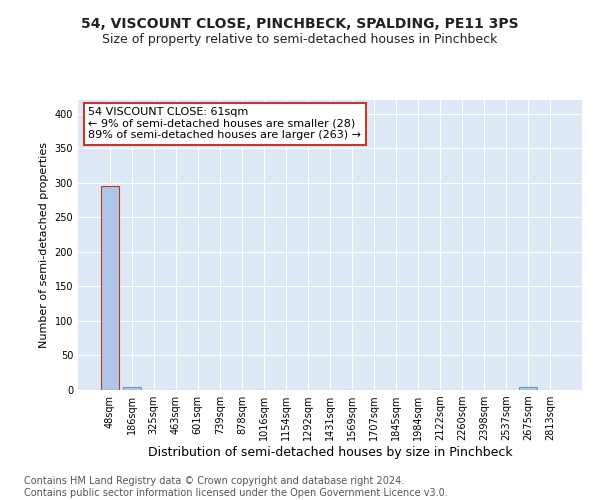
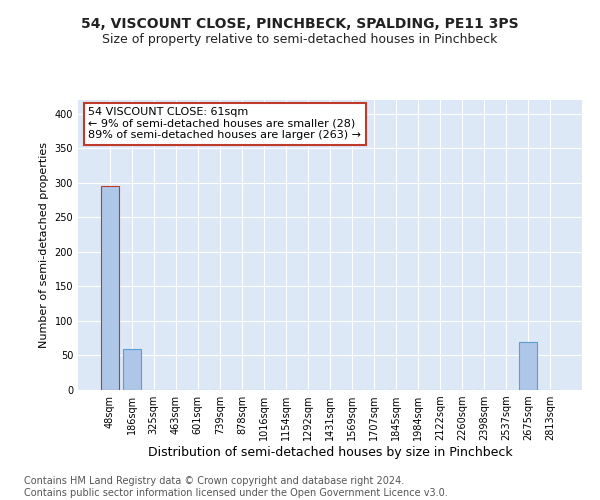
186sqm: 5 -> 60
2675sqm: 4 -> 70
